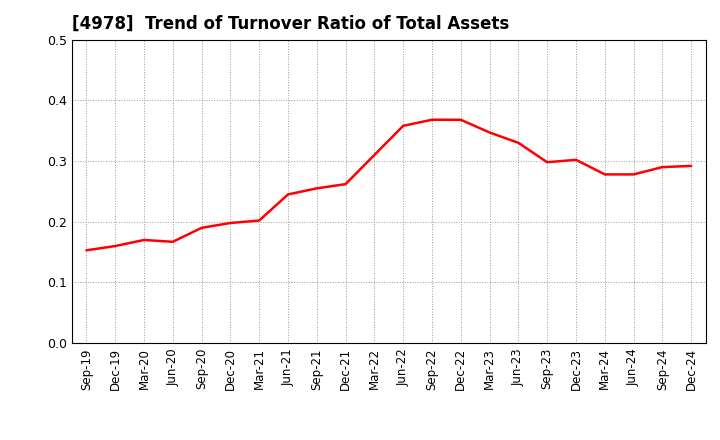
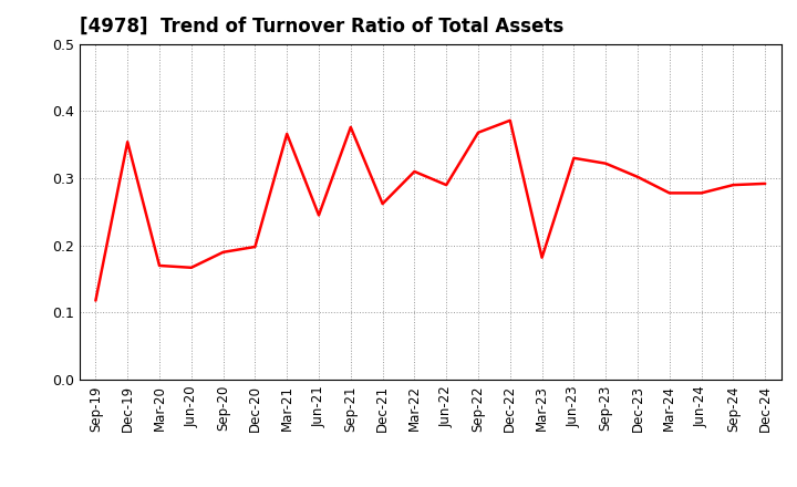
Sep-19: 0.153 -> 0.118
Dec-19: 0.160 -> 0.354
Mar-21: 0.202 -> 0.366
Sep-21: 0.255 -> 0.376
Jun-22: 0.358 -> 0.290
Dec-22: 0.368 -> 0.386
Mar-23: 0.347 -> 0.182
Sep-23: 0.298 -> 0.322
